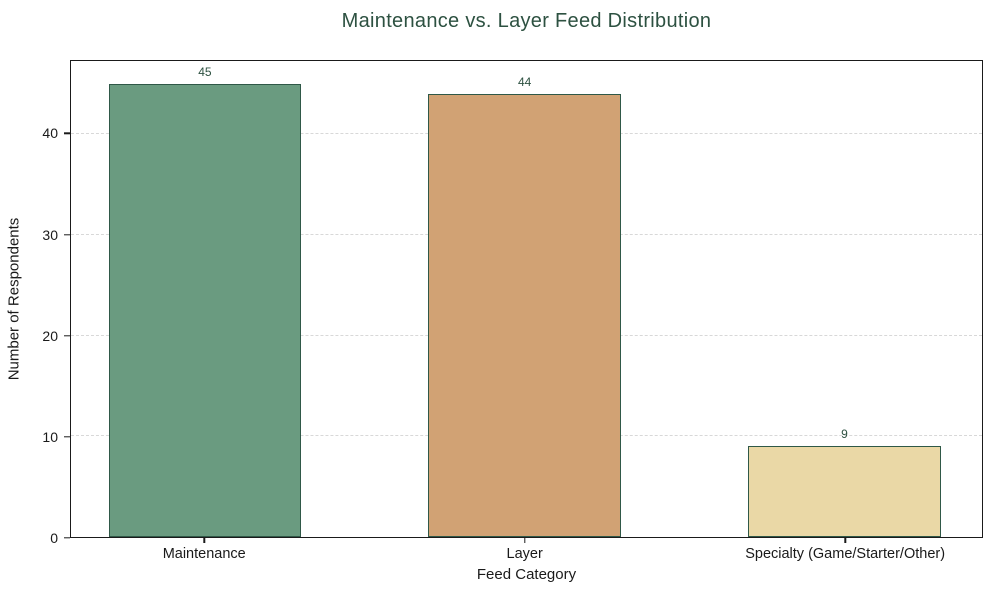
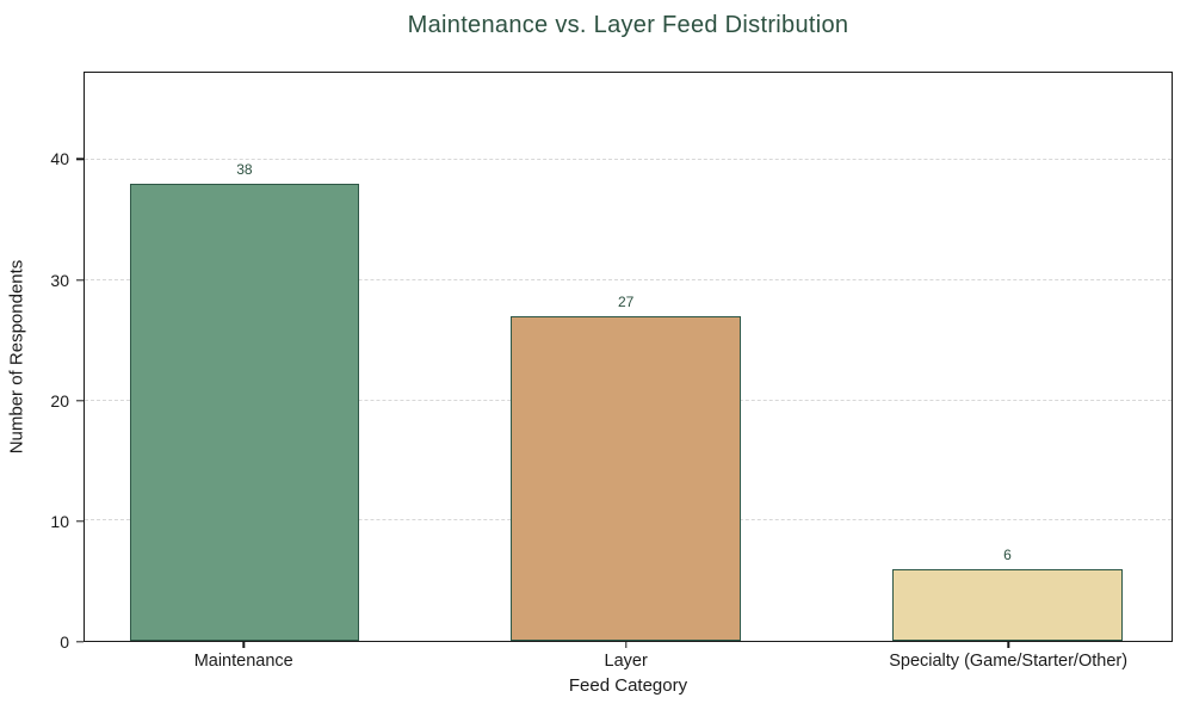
Maintenance: 45 -> 38
Layer: 44 -> 27
Specialty (Game/Starter/Other): 9 -> 6
